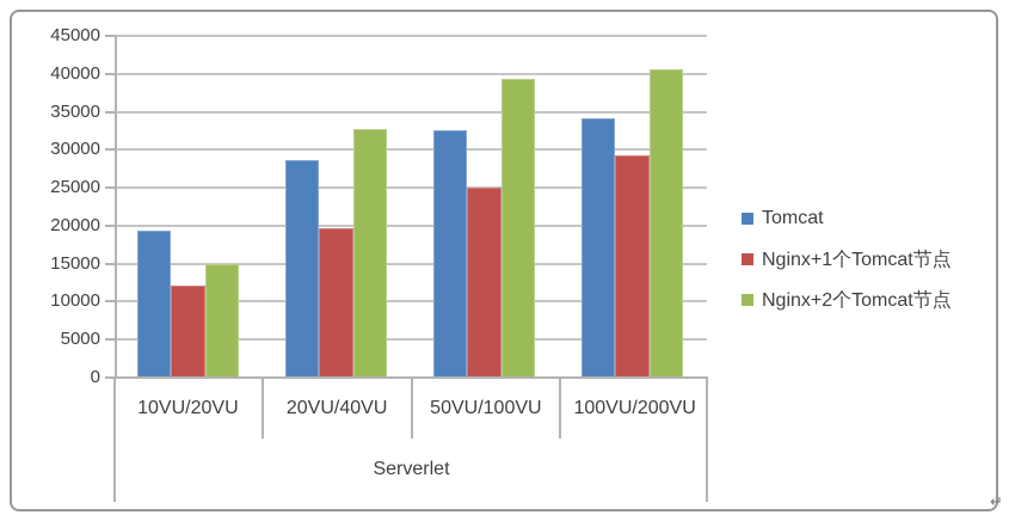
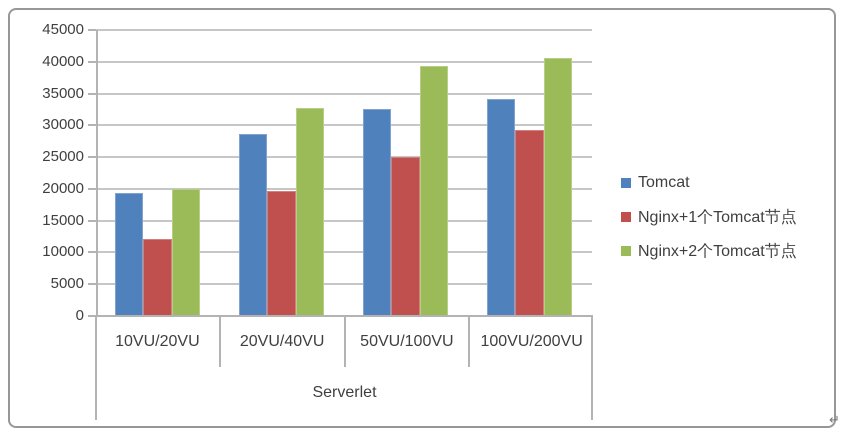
Nginx+2个Tomcat节点/10VU/20VU: 15000 -> 20000
